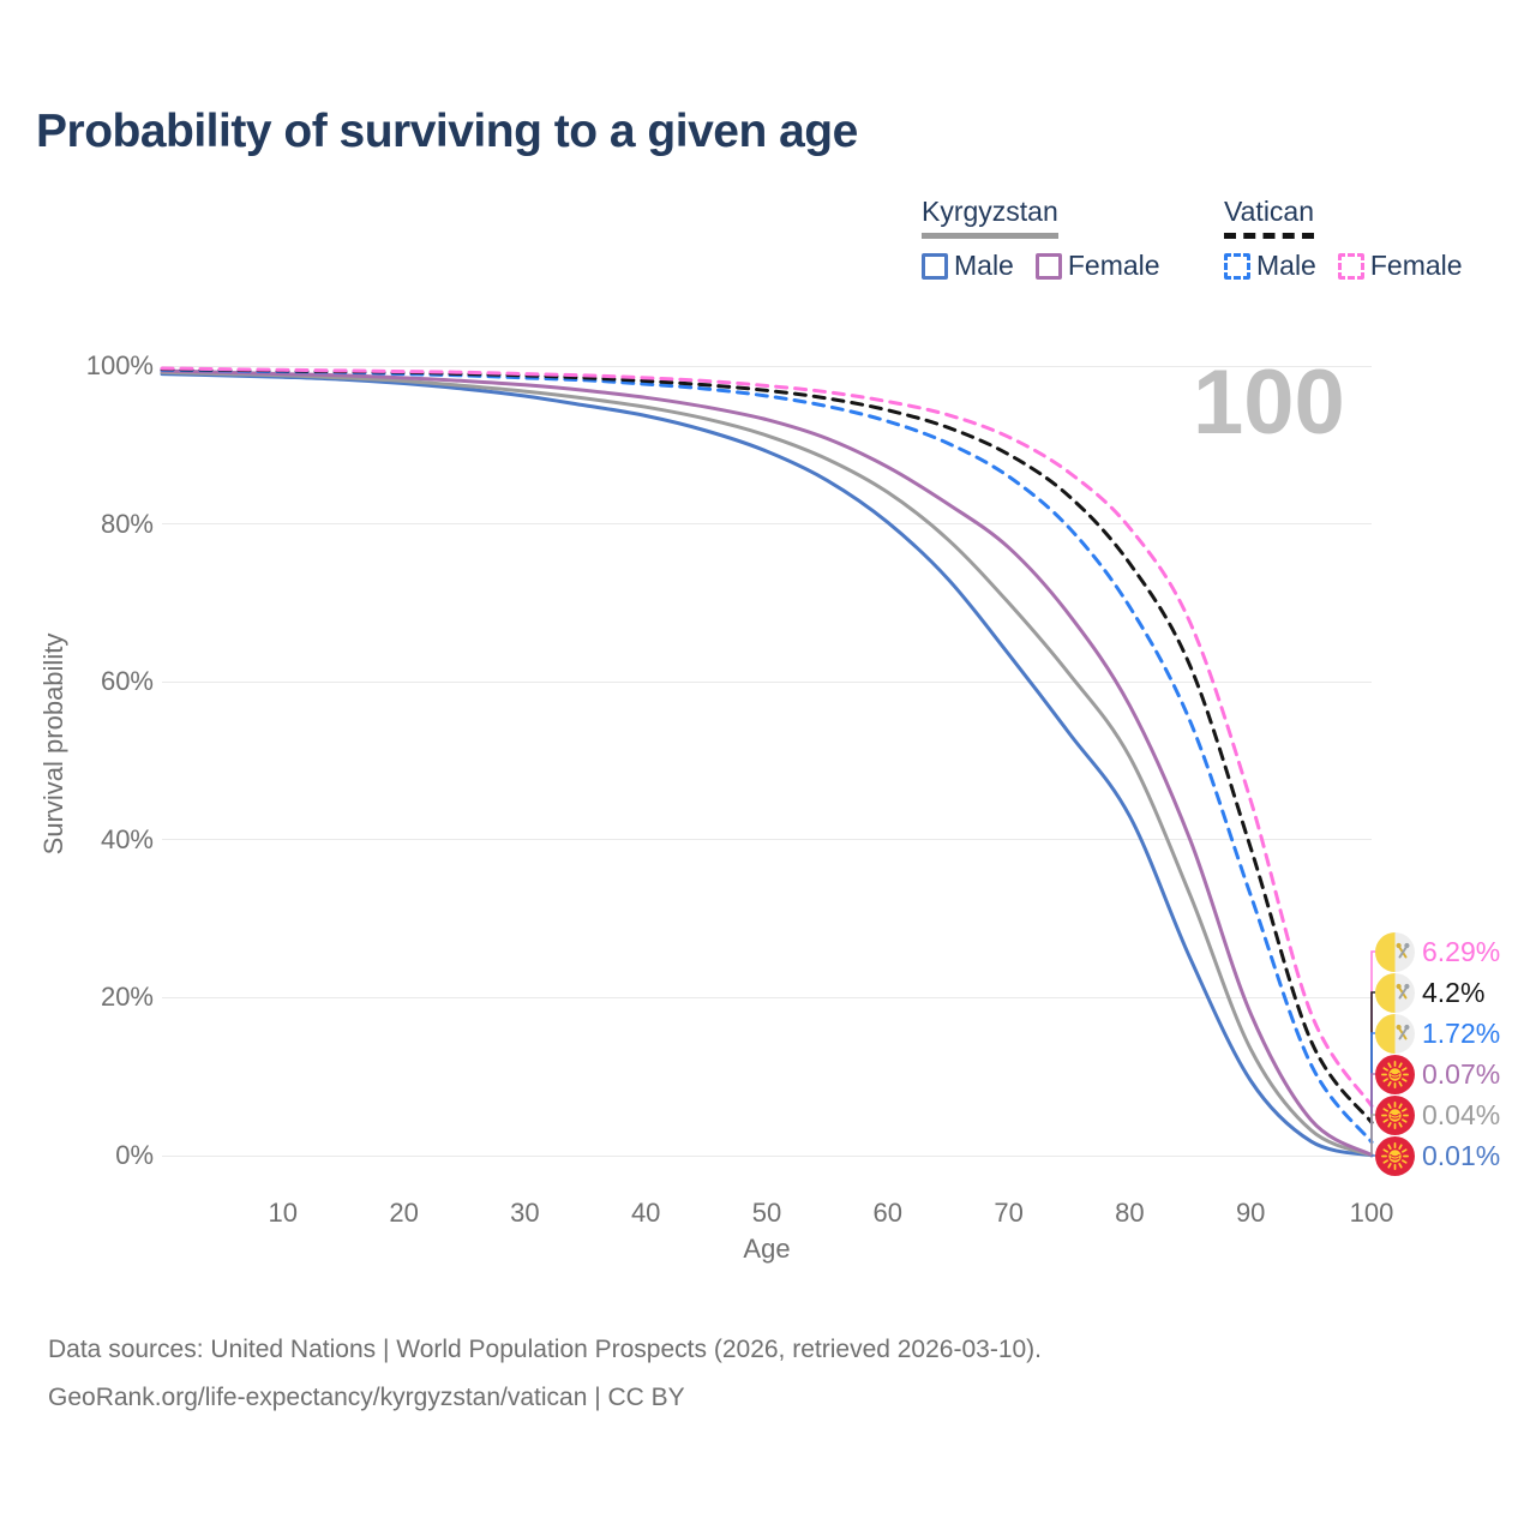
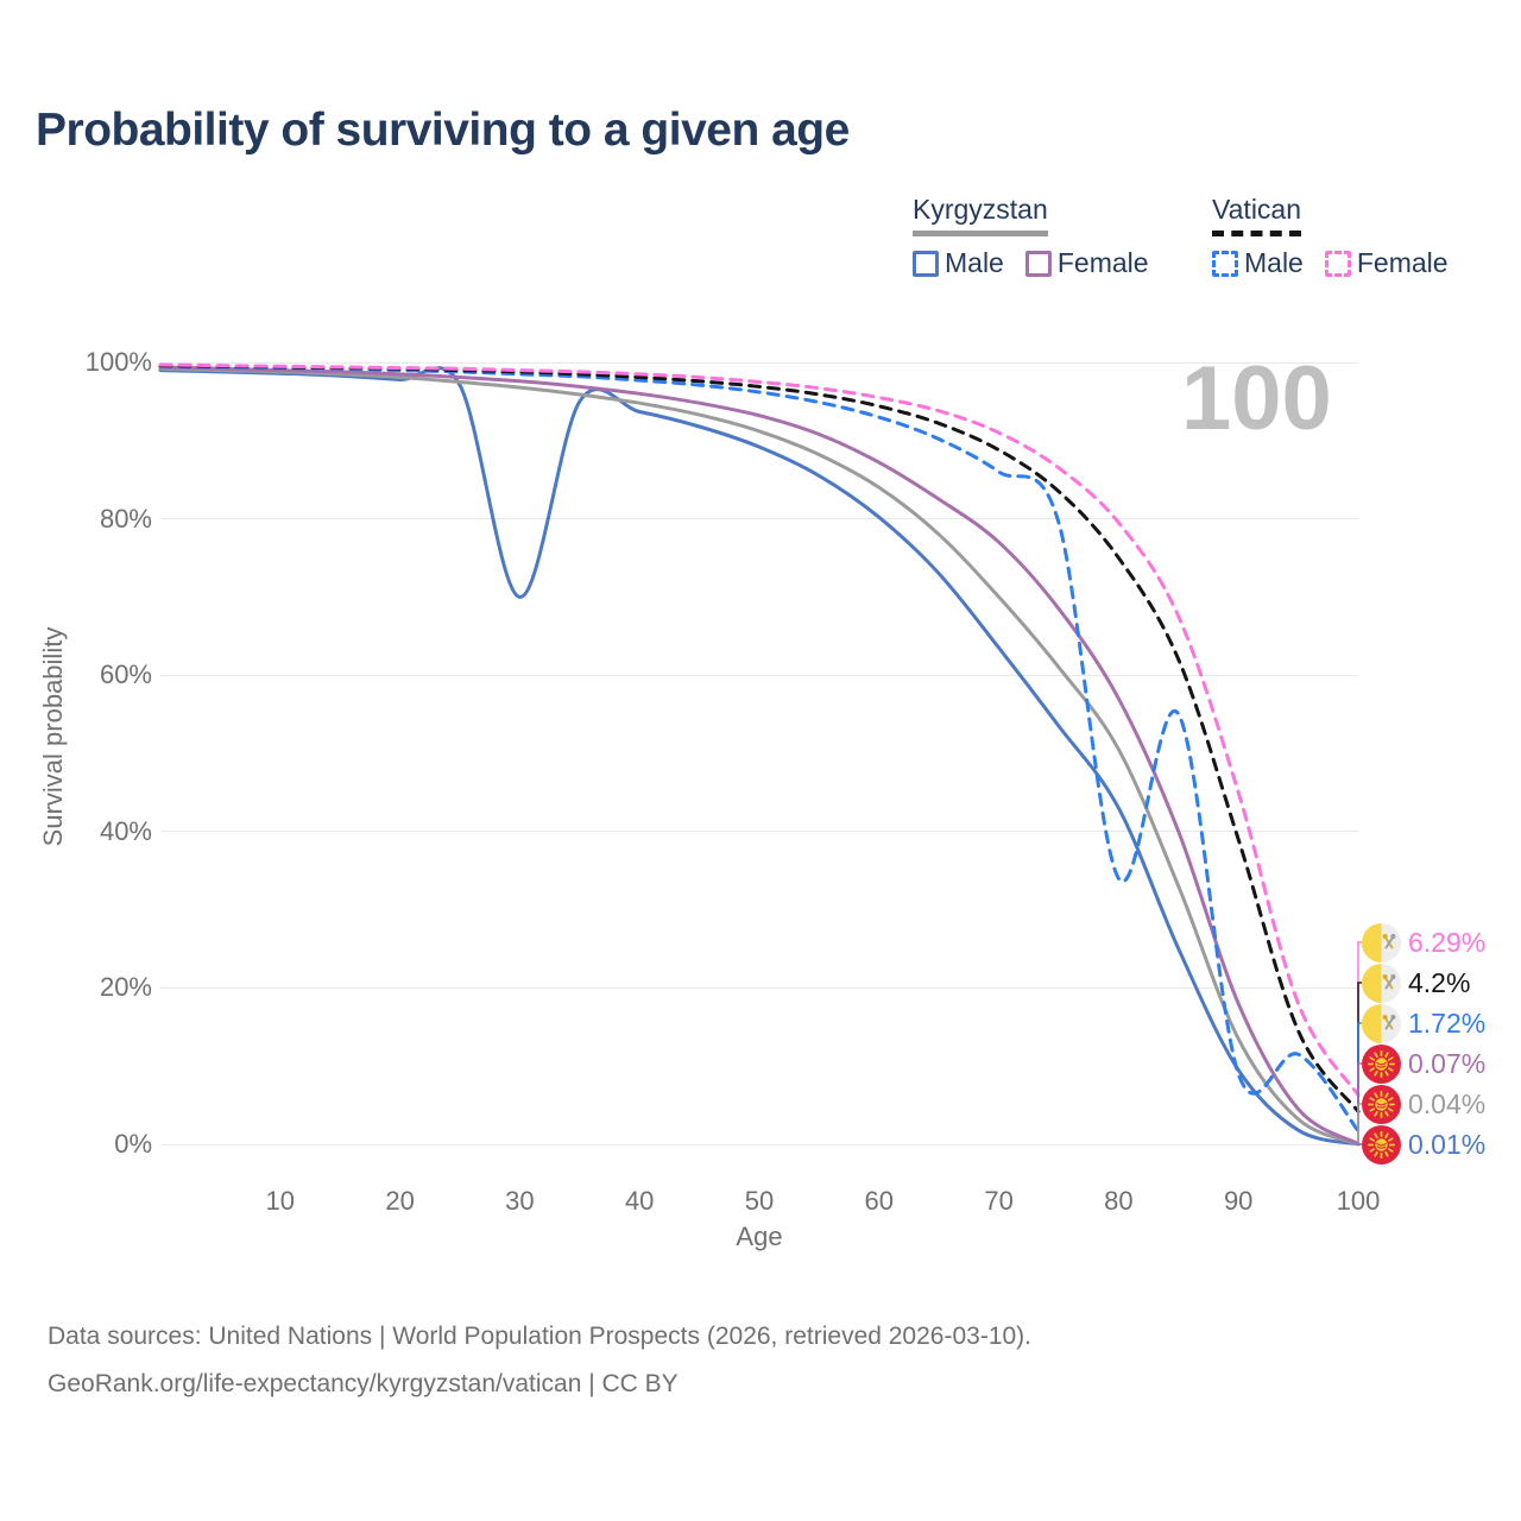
Kyrgyzstan Male/30: 96% -> 70%
Vatican Male/80: 70% -> 34%
Vatican Male/90: 33% -> 9%
